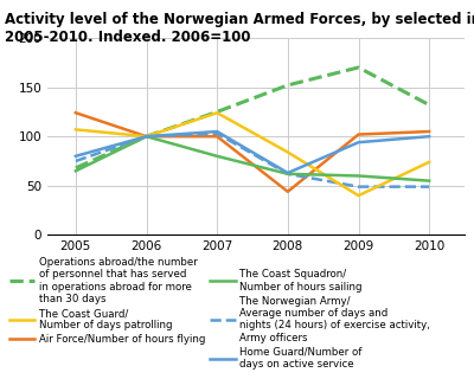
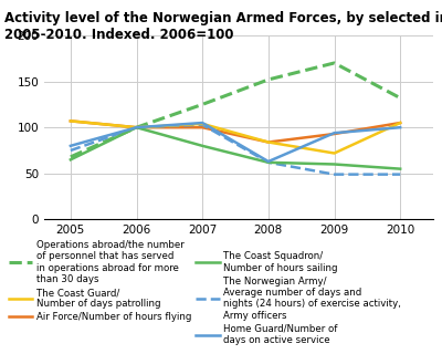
Air Force/Number of hours flying/2005: 124 -> 107
The Coast Guard/ Number of days patrolling/2007: 124 -> 104
Air Force/Number of hours flying/2008: 44 -> 84
Air Force/Number of hours flying/2009: 102 -> 93
The Coast Guard/ Number of days patrolling/2009: 40 -> 72
The Coast Guard/ Number of days patrolling/2010: 74 -> 105
